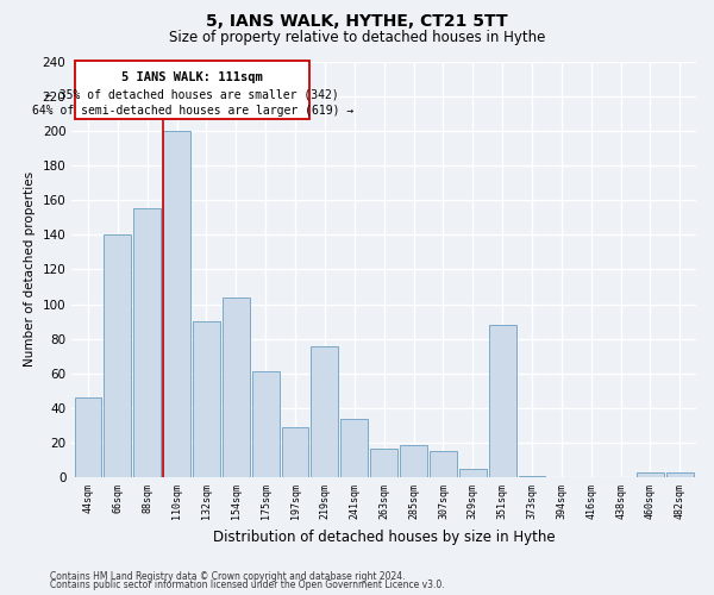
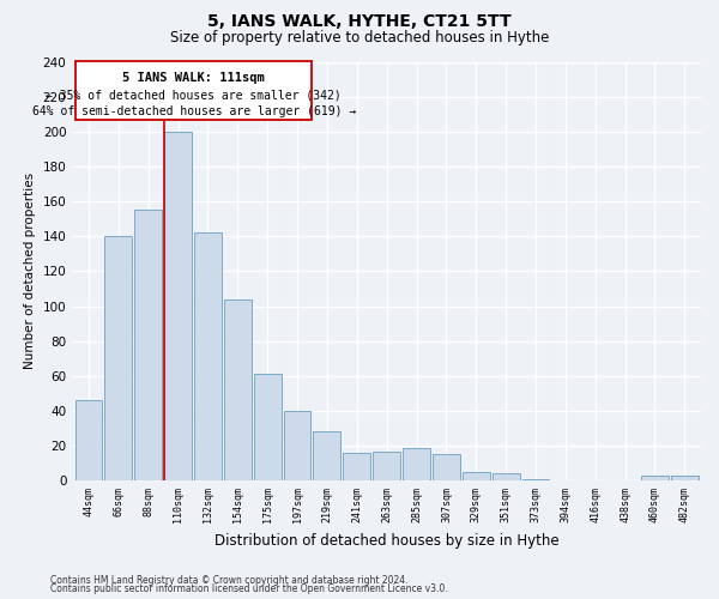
132sqm: 90 -> 142
197sqm: 29 -> 40
219sqm: 76 -> 28
241sqm: 34 -> 16
351sqm: 88 -> 4
